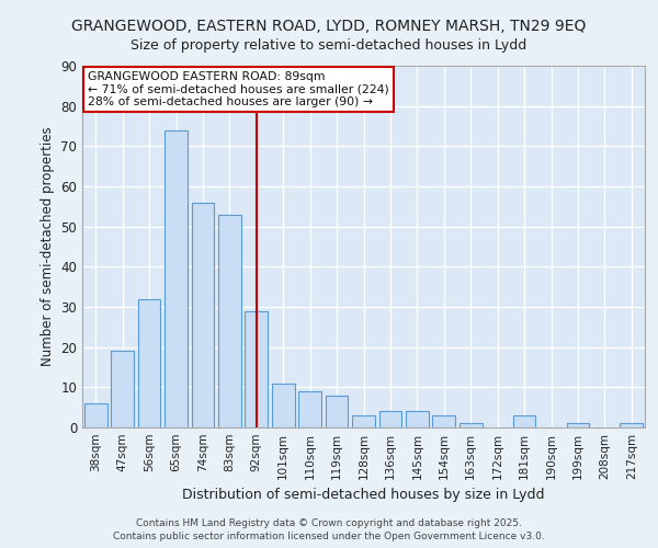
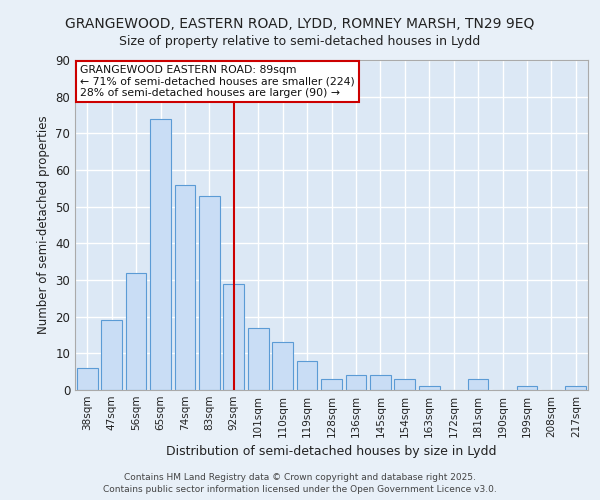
101sqm: 11 -> 17
110sqm: 9 -> 13
